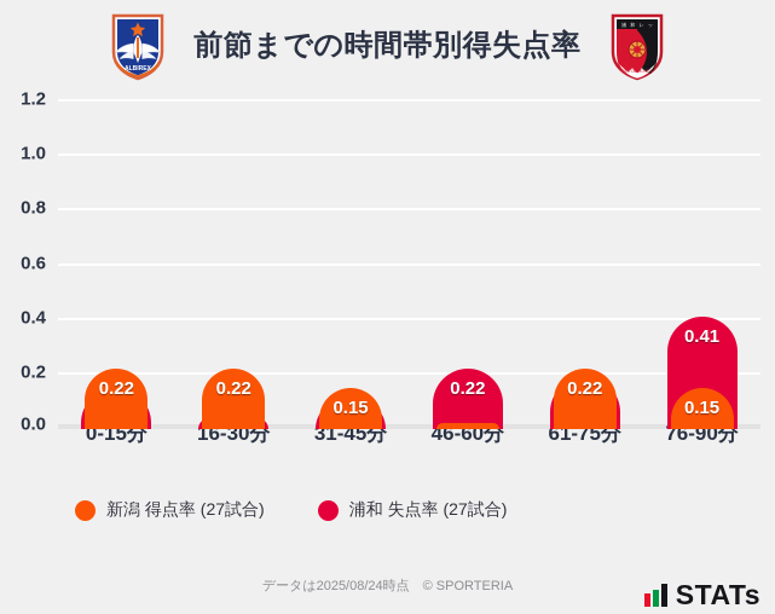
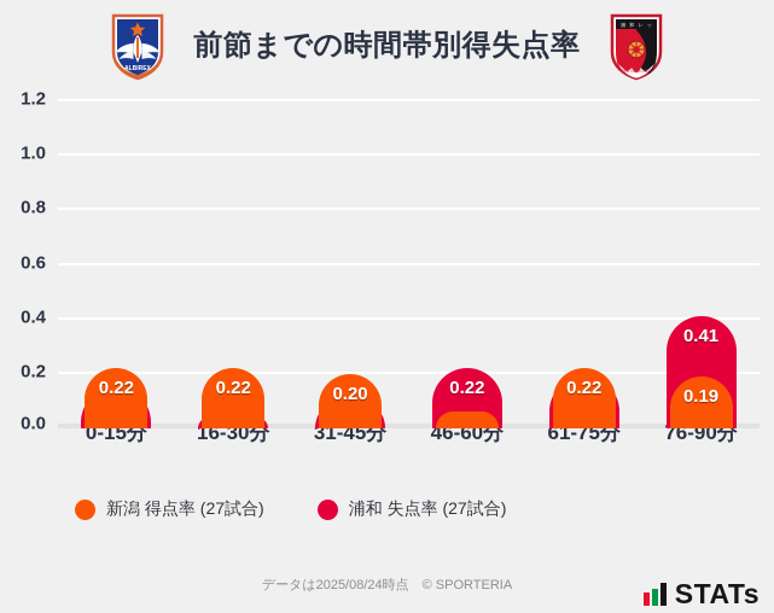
新潟 得点率 (27試合)/31-45分: 0.15 -> 0.20
新潟 得点率 (27試合)/46-60分: 0.02 -> 0.06
新潟 得点率 (27試合)/76-90分: 0.15 -> 0.19
